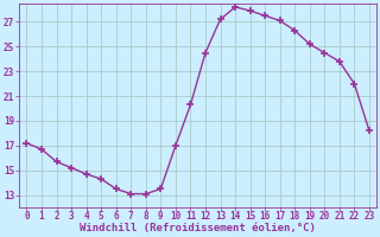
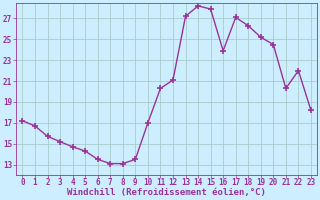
12: 24.5 -> 21.1
16: 27.5 -> 23.9
21: 23.8 -> 20.3
